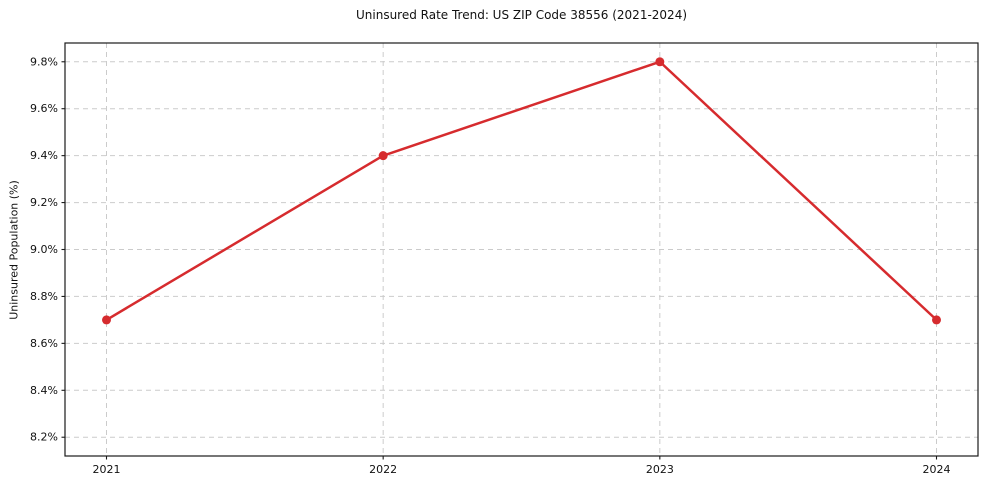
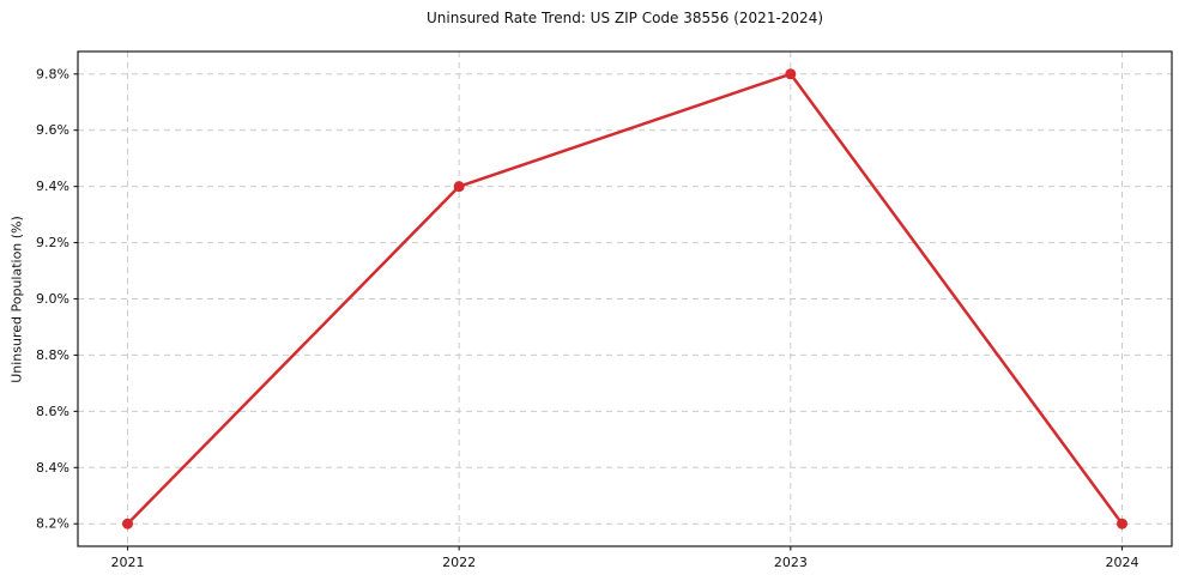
2021: 8.7% -> 8.2%
2024: 8.7% -> 8.2%
